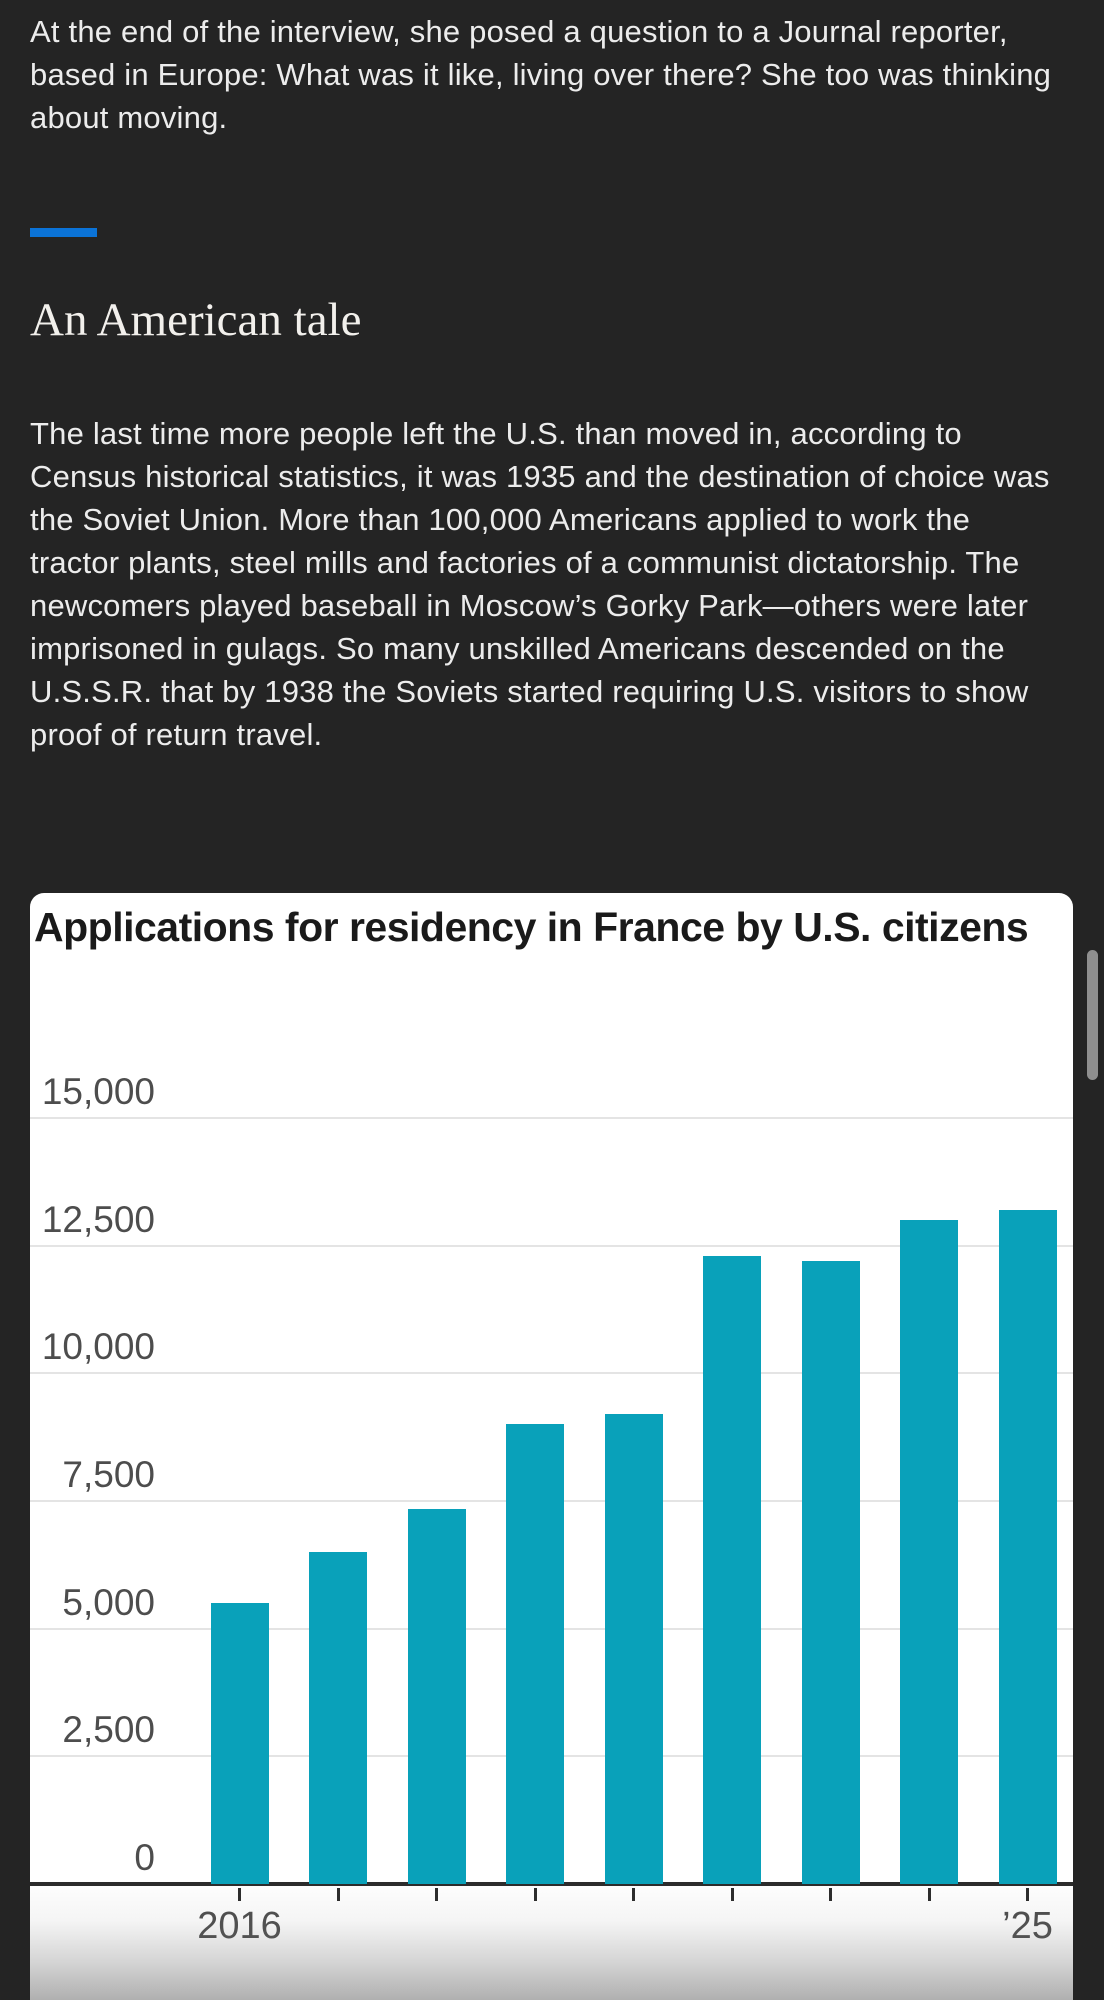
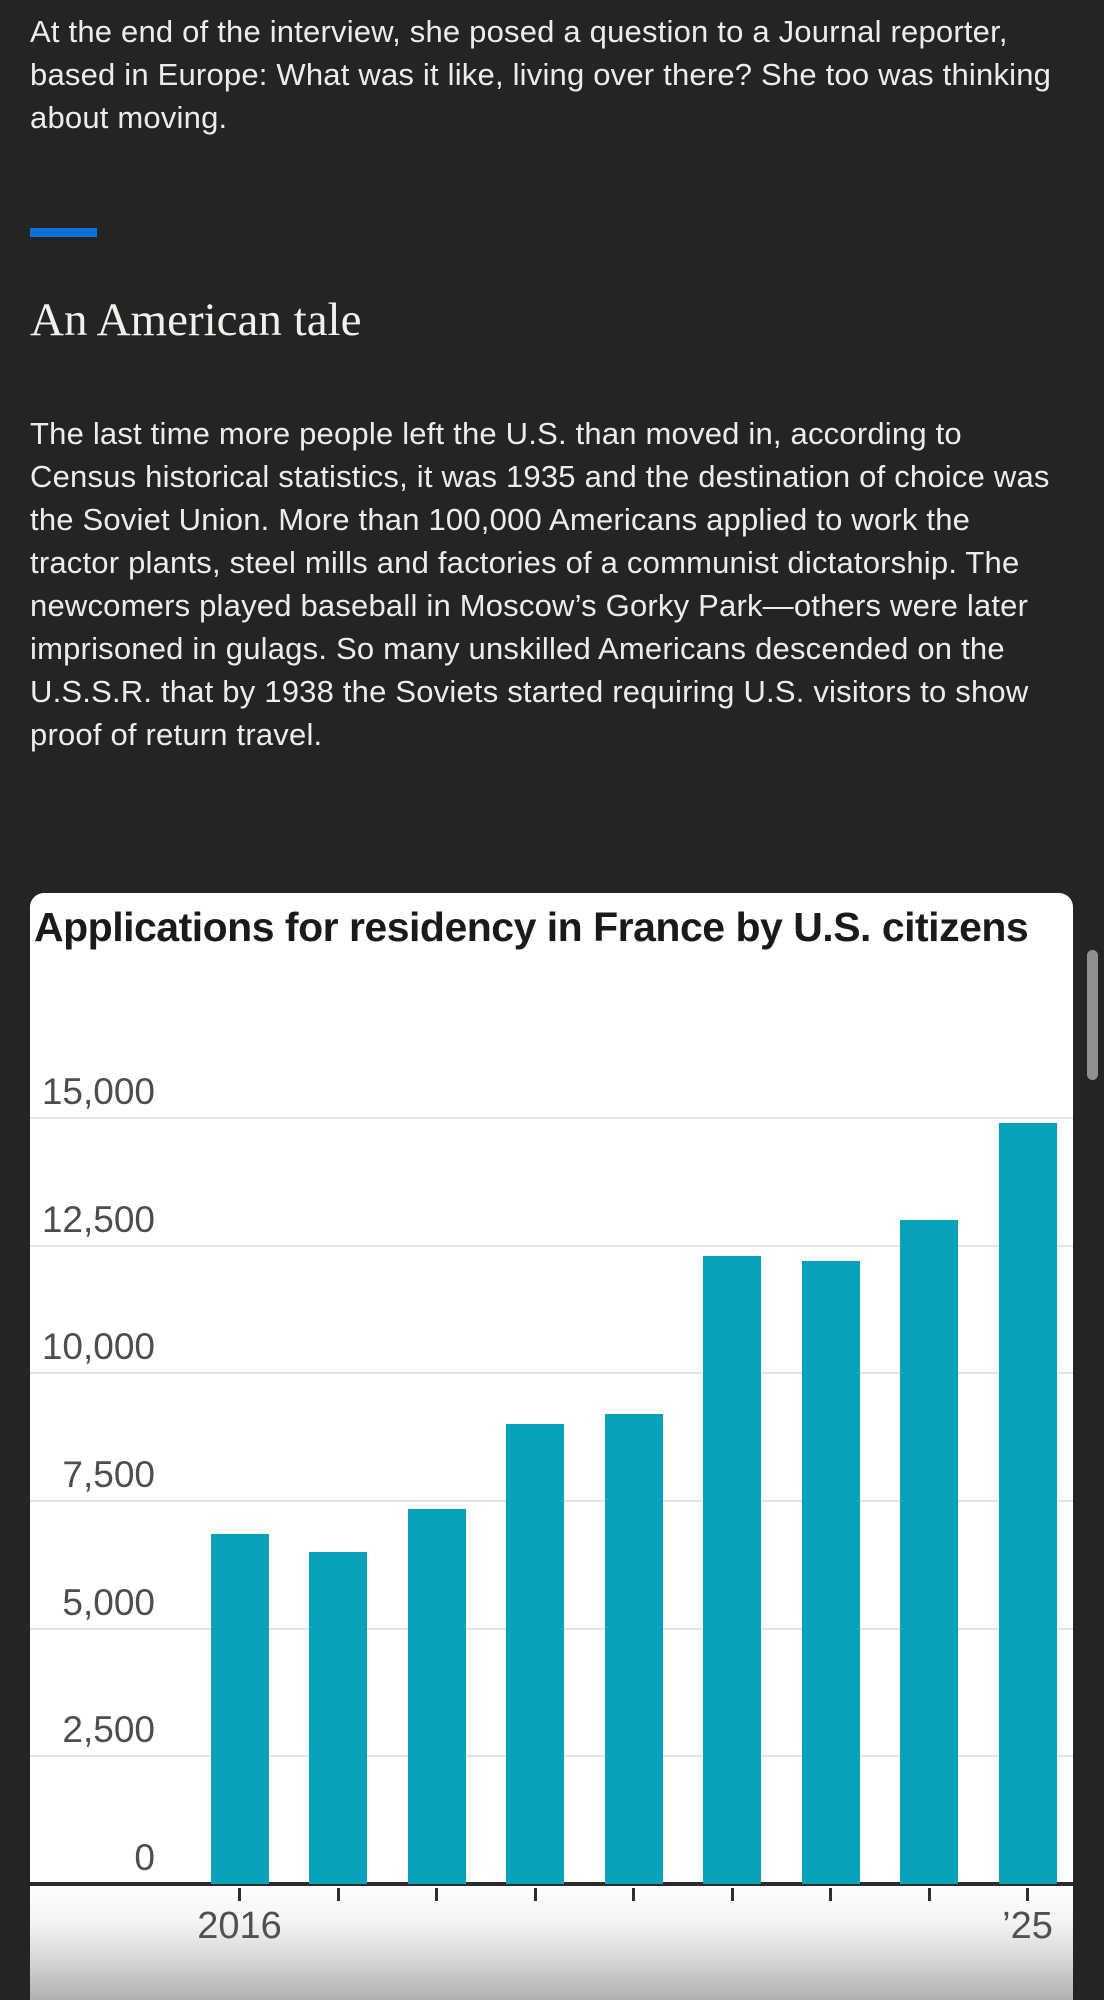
2016: 5500 -> 6800
’25: 13200 -> 14900
